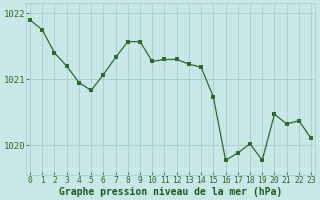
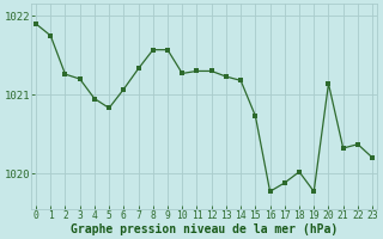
2: 1021.40 -> 1021.26
20: 1020.47 -> 1021.14
23: 1020.10 -> 1020.20
